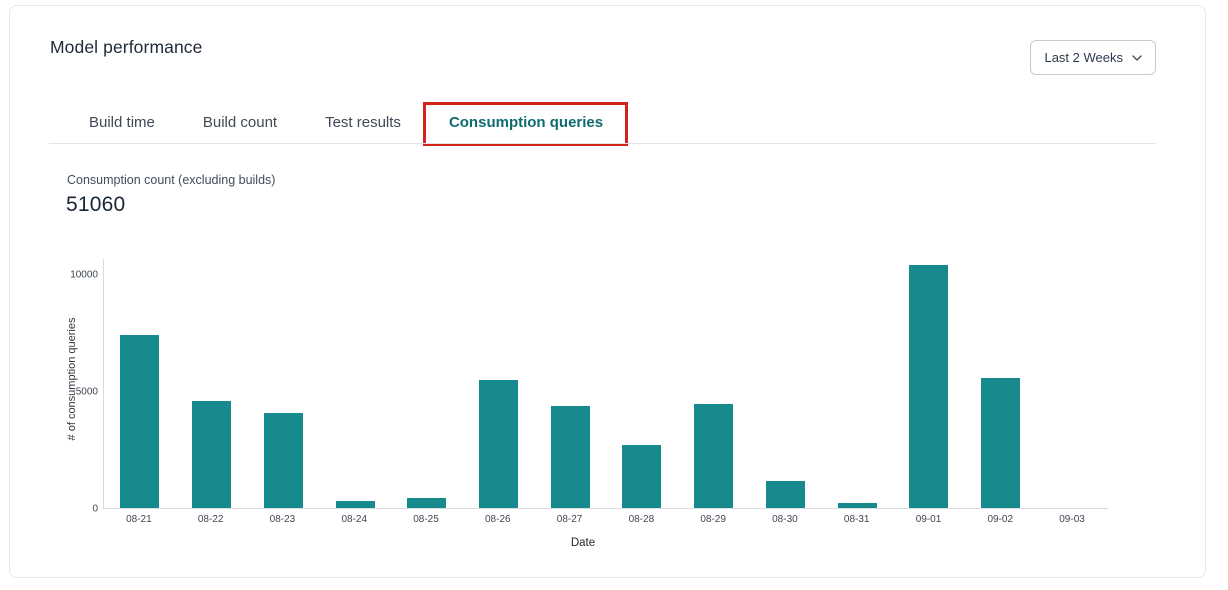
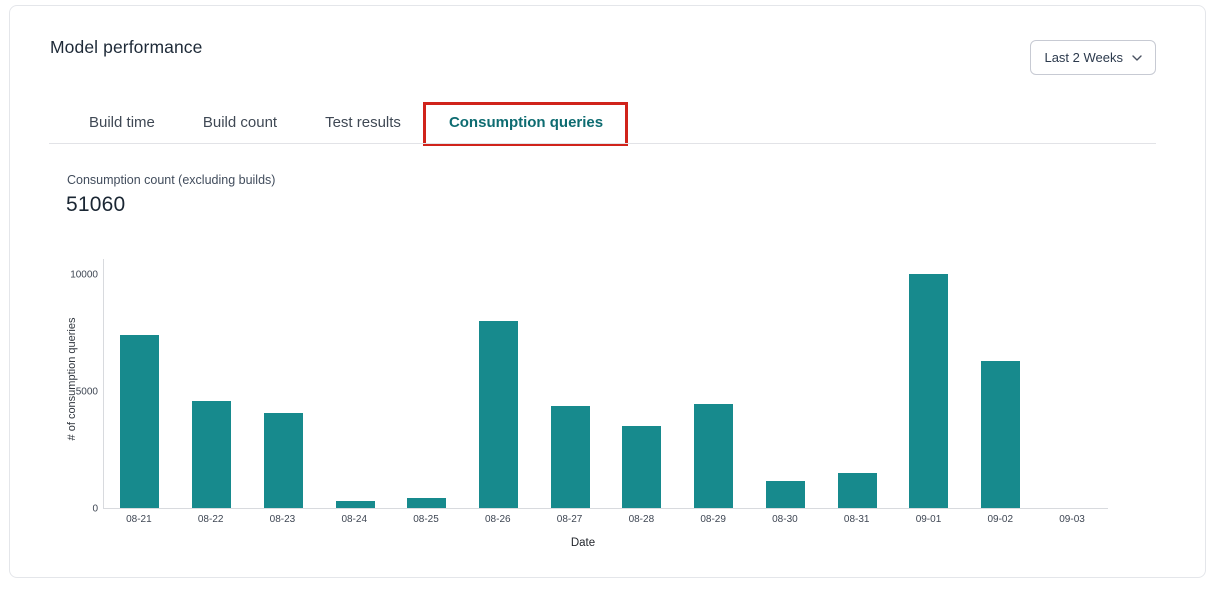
08-26: 5500 -> 8000
08-28: 2700 -> 3500
08-31: 200 -> 1500
09-01: 10400 -> 10000
09-02: 5600 -> 6300
